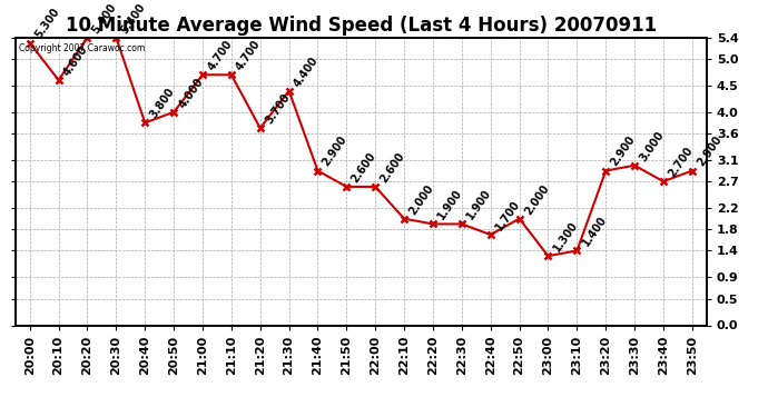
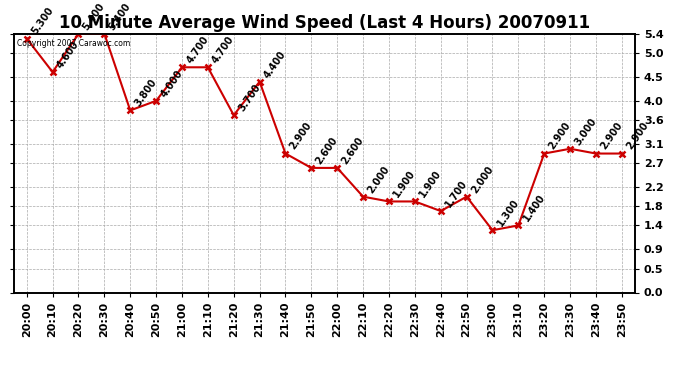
23:40: 2.700 -> 2.900
